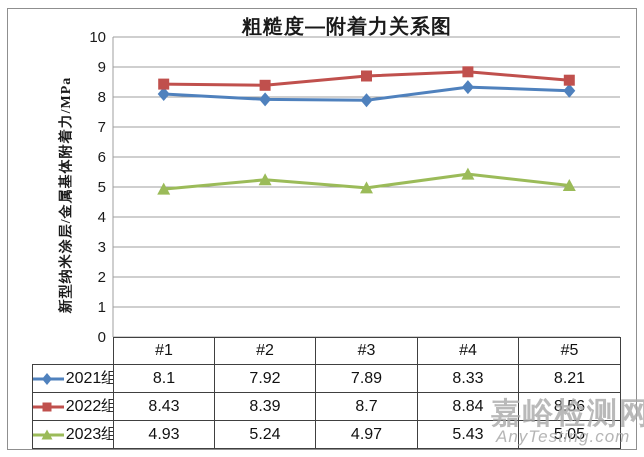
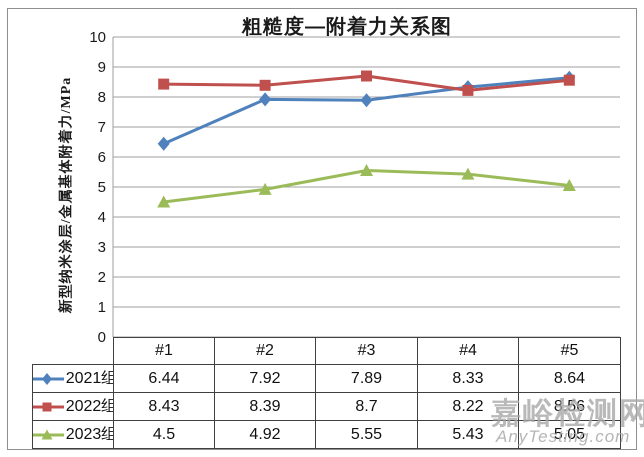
2021组/#1: 8.1 -> 6.44
2023组/#1: 4.93 -> 4.5
2023组/#2: 5.24 -> 4.92
2023组/#3: 4.97 -> 5.55
2022组/#4: 8.84 -> 8.22
2021组/#5: 8.21 -> 8.64
